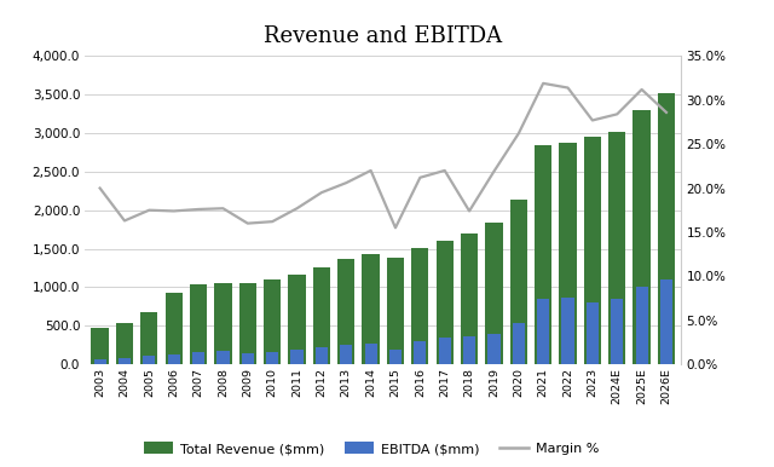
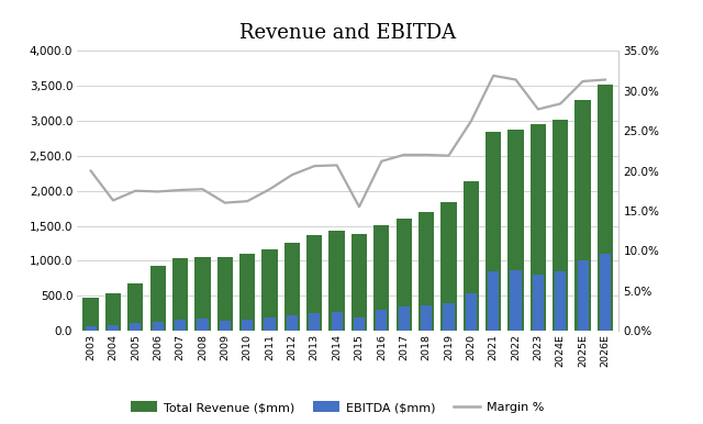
Margin %/2014: 22.0% -> 20.7%
Margin %/2018: 17.4% -> 22.0%
Margin %/2026E: 28.6% -> 31.4%
